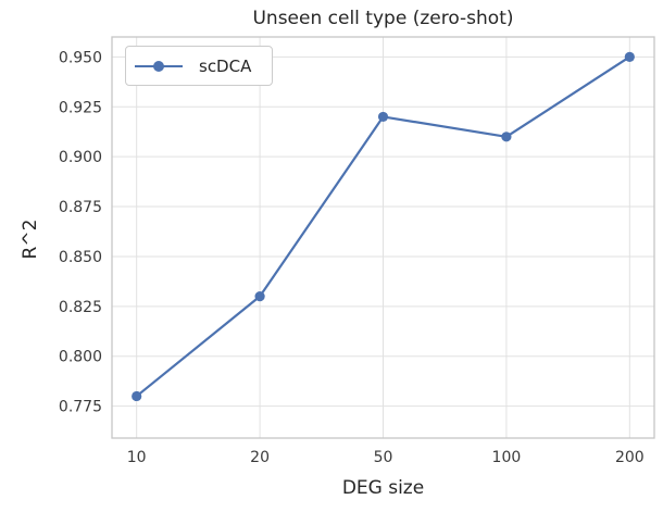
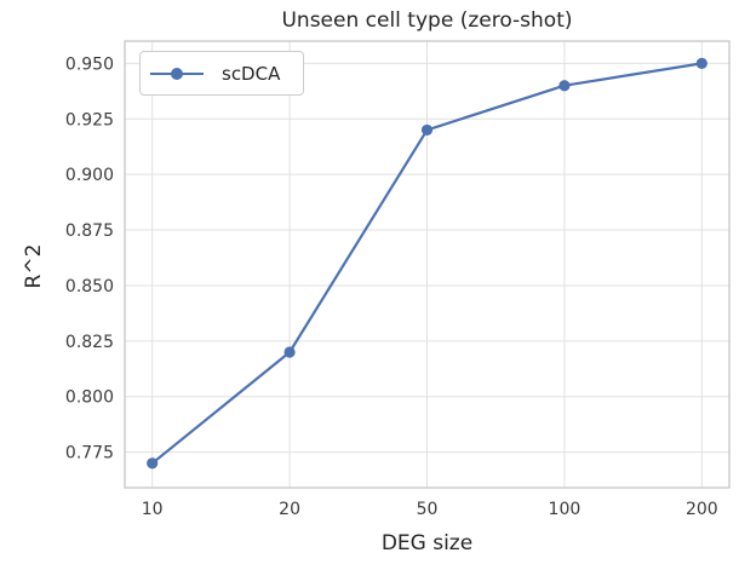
10: 0.78 -> 0.77
20: 0.83 -> 0.82
100: 0.91 -> 0.94
